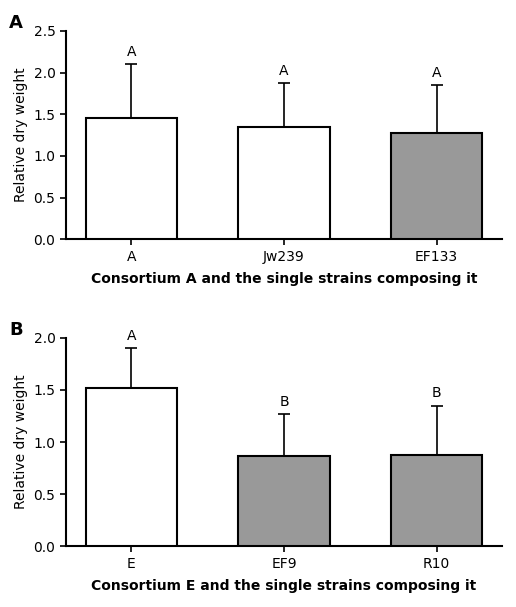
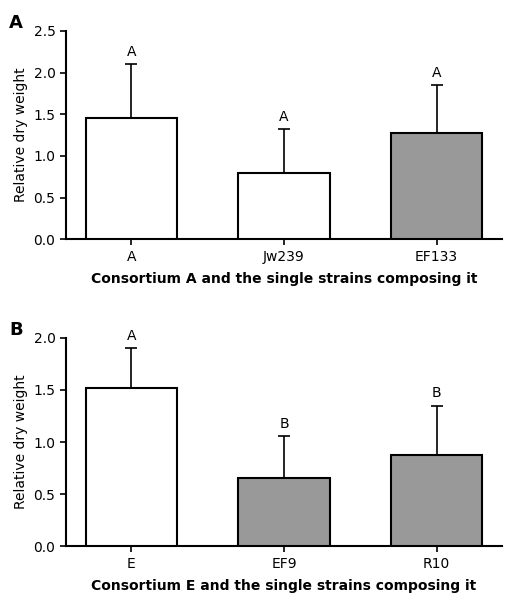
Jw239: 1.35 -> 0.80
EF9: 0.87 -> 0.66
